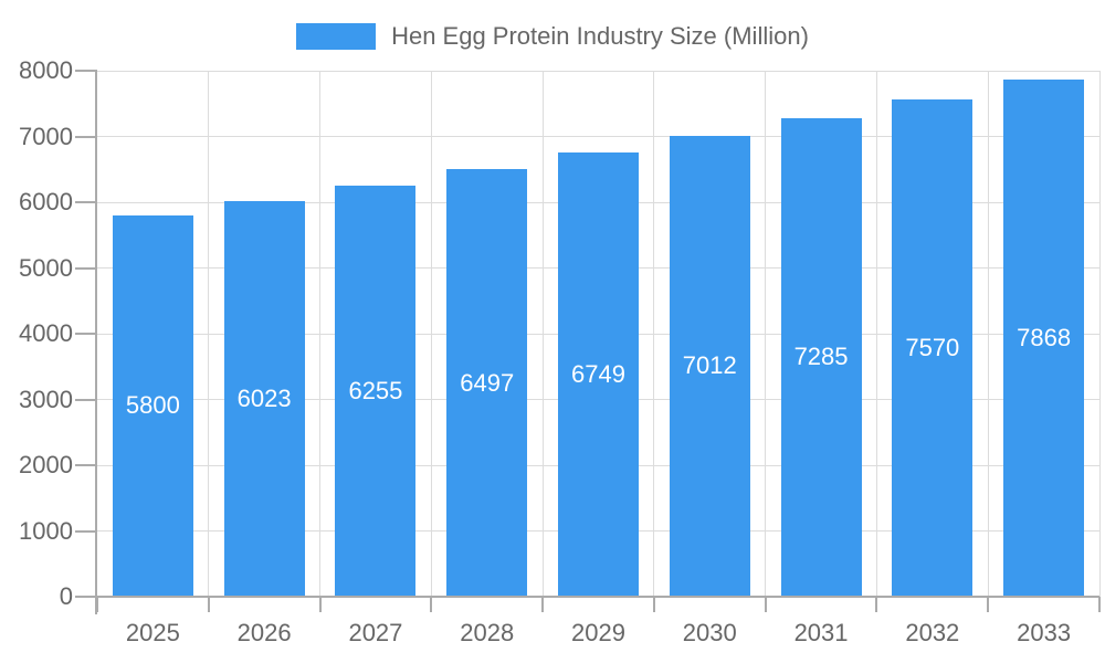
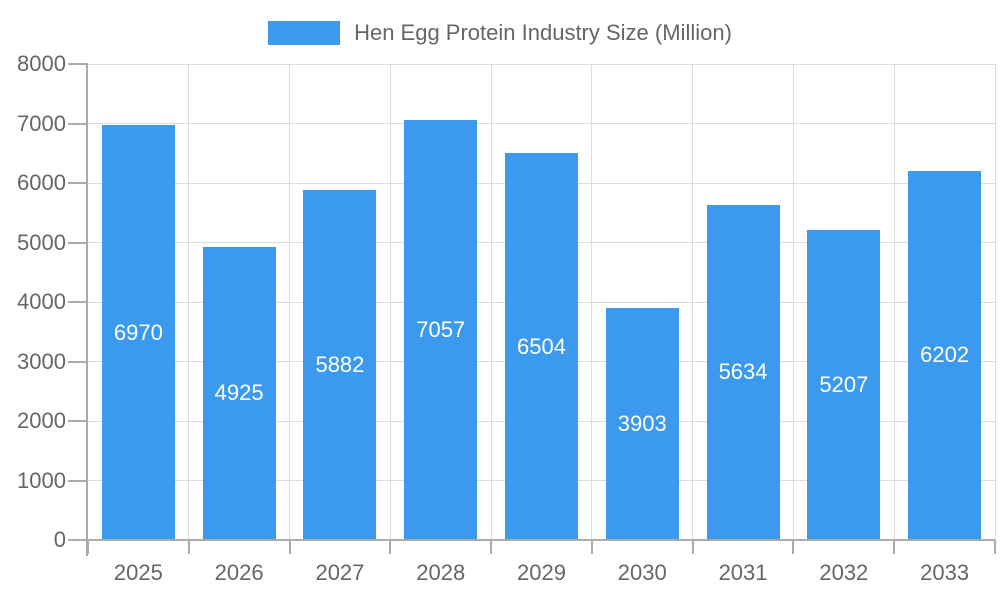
2025: 5800 -> 6970
2026: 6023 -> 4925
2027: 6255 -> 5882
2028: 6497 -> 7057
2029: 6749 -> 6504
2030: 7012 -> 3903
2031: 7285 -> 5634
2032: 7570 -> 5207
2033: 7868 -> 6202
